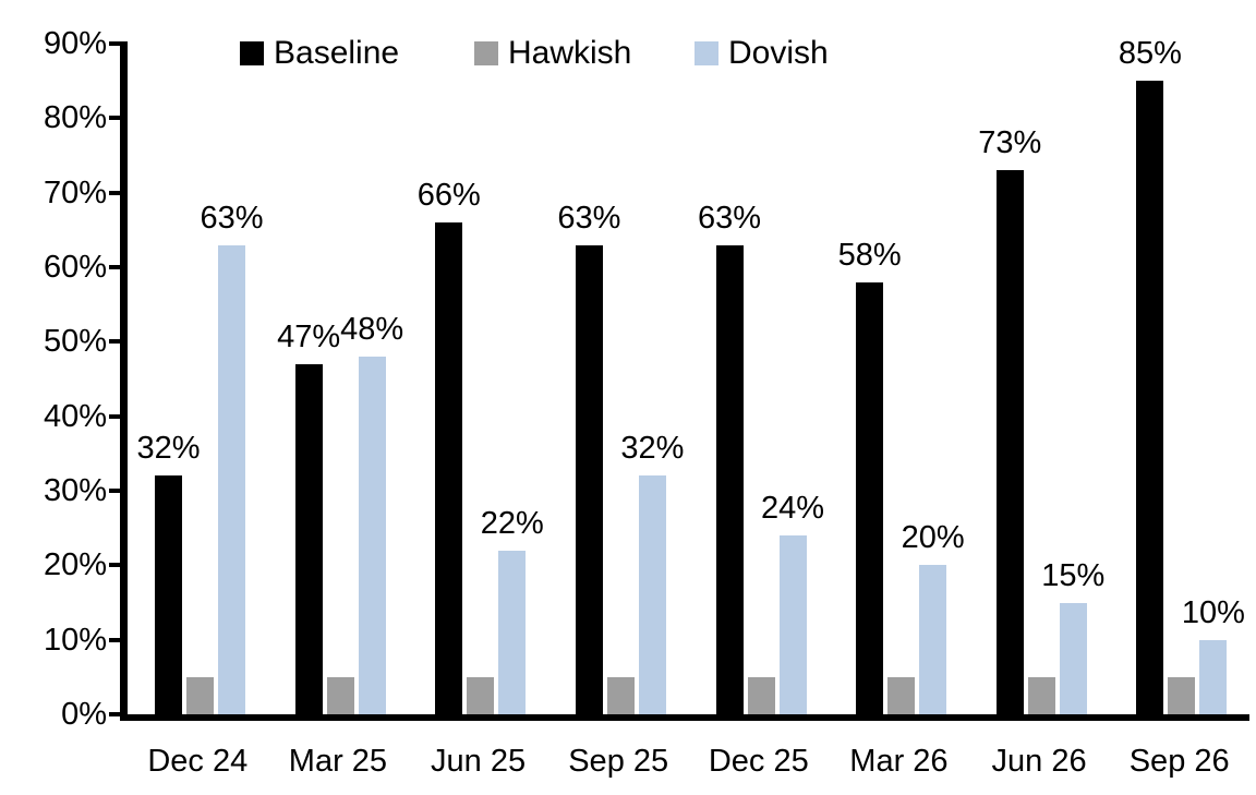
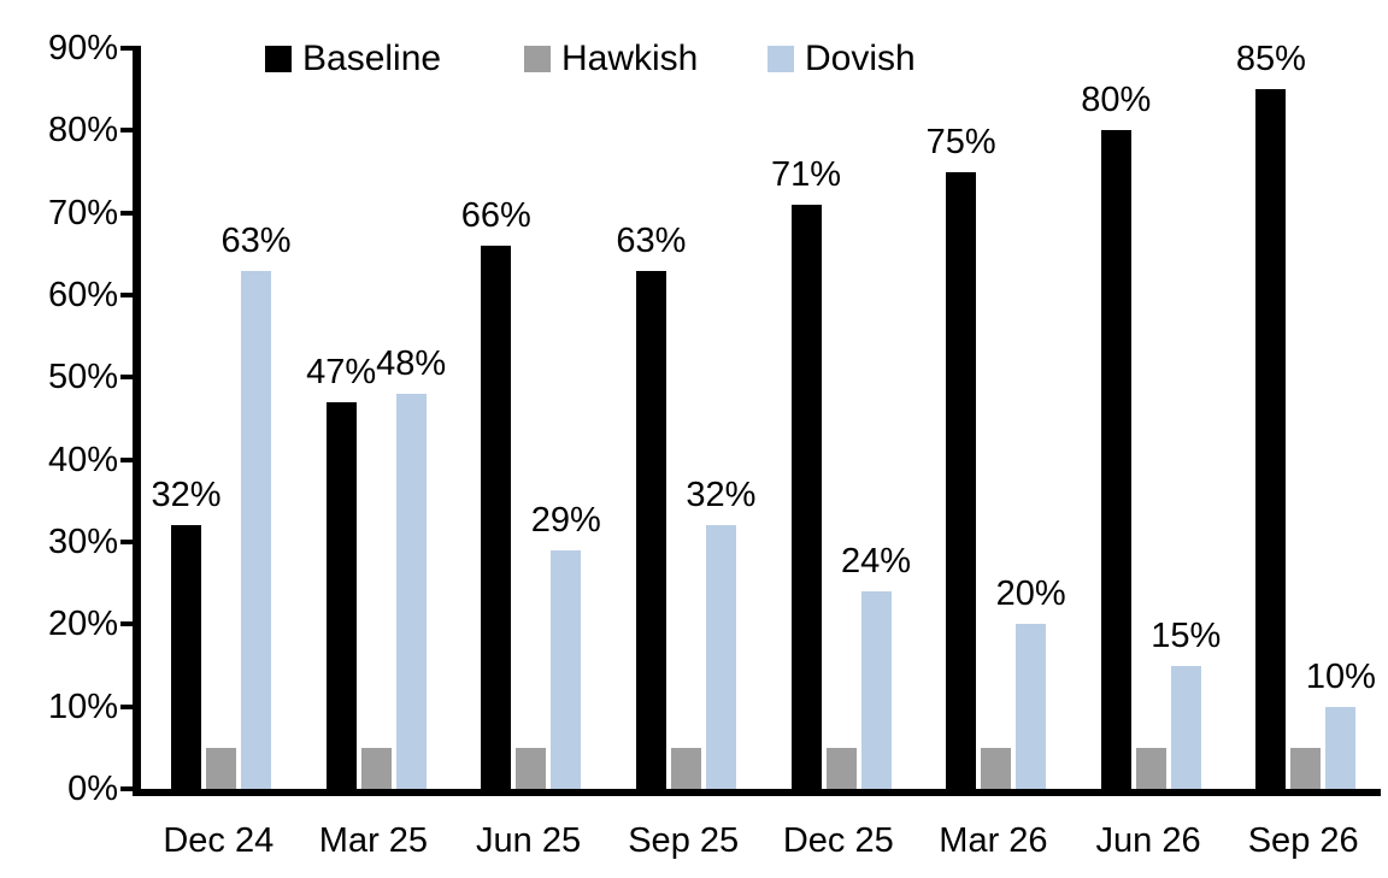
Dovish/Jun 25: 22% -> 29%
Baseline/Dec 25: 63% -> 71%
Baseline/Mar 26: 58% -> 75%
Baseline/Jun 26: 73% -> 80%
